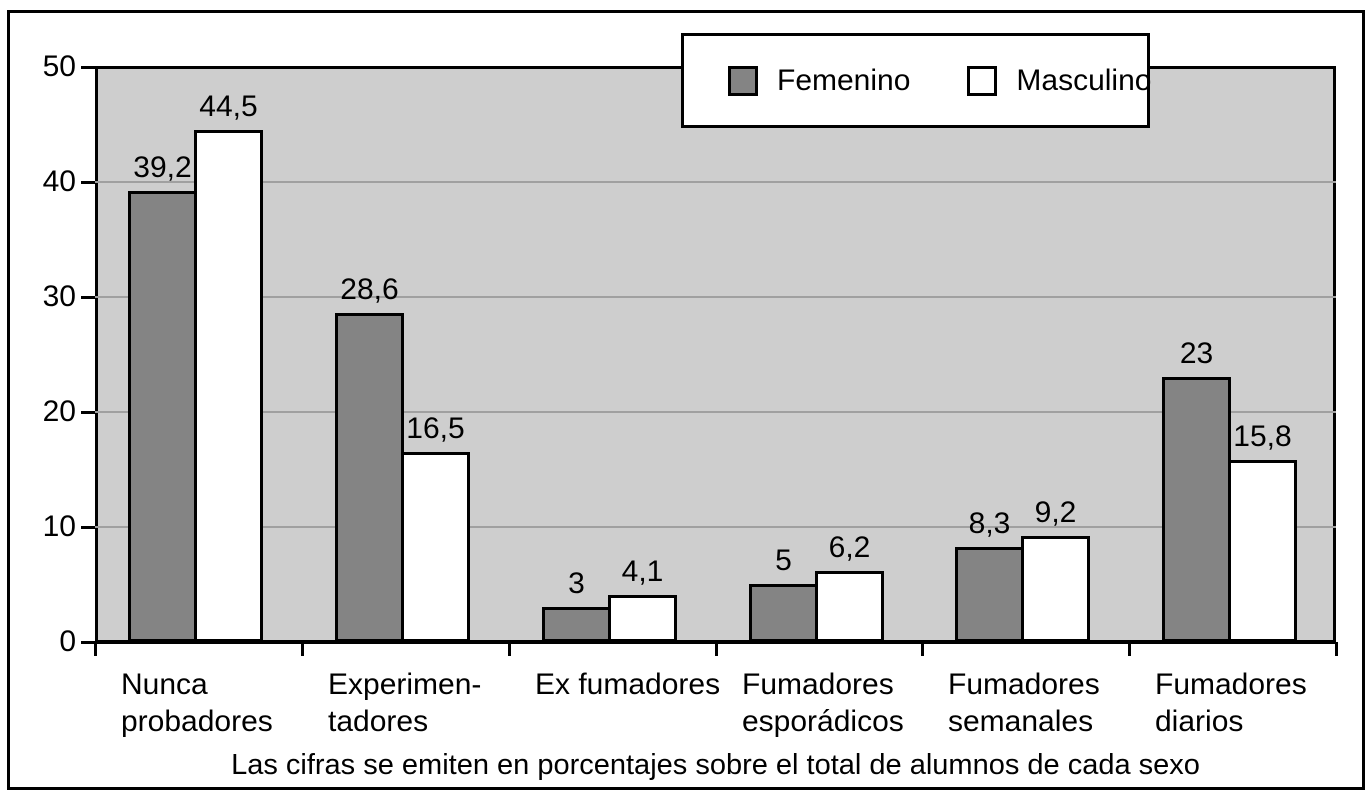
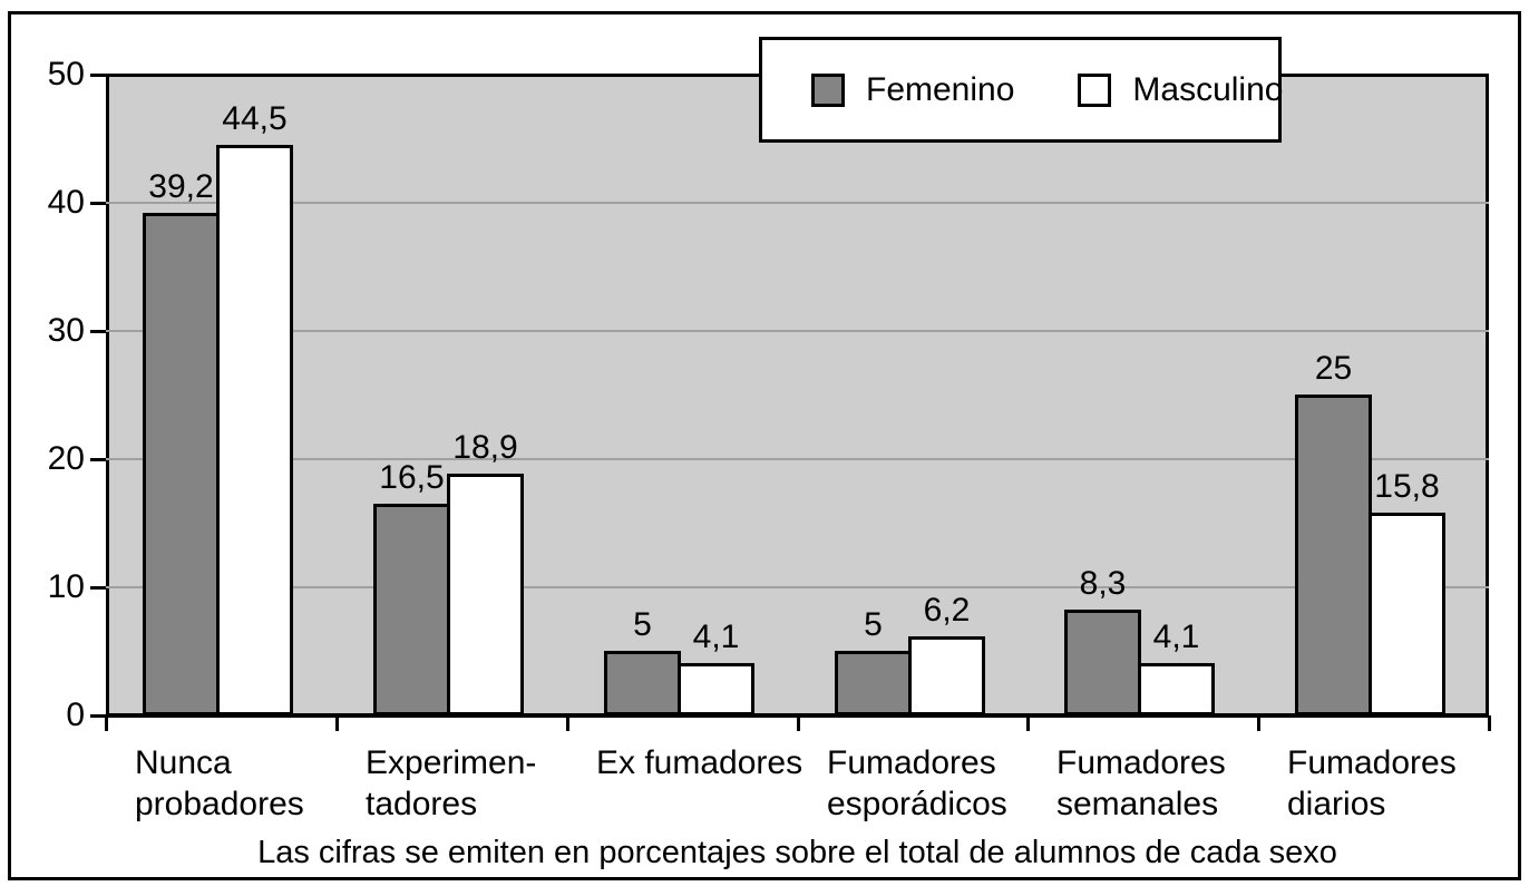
Femenino/Experimen- tadores: 28,6 -> 16,5
Masculino/Experimen- tadores: 16,5 -> 18,9
Femenino/Ex fumadores: 3 -> 5
Masculino/Fumadores semanales: 9,2 -> 4,1
Femenino/Fumadores diarios: 23 -> 25
